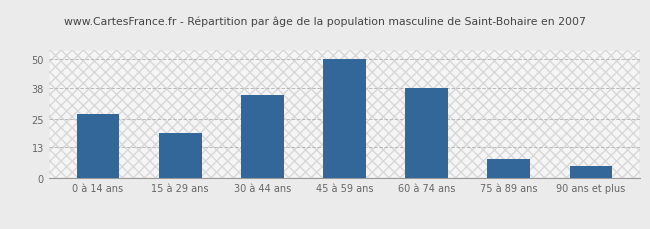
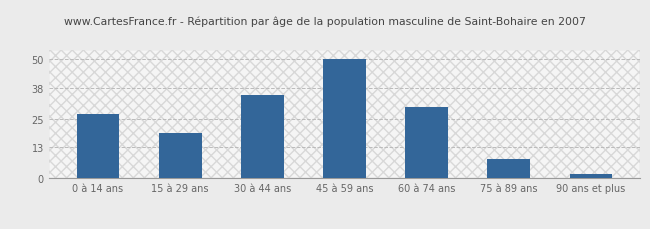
60 à 74 ans: 38 -> 30
90 ans et plus: 5 -> 2
